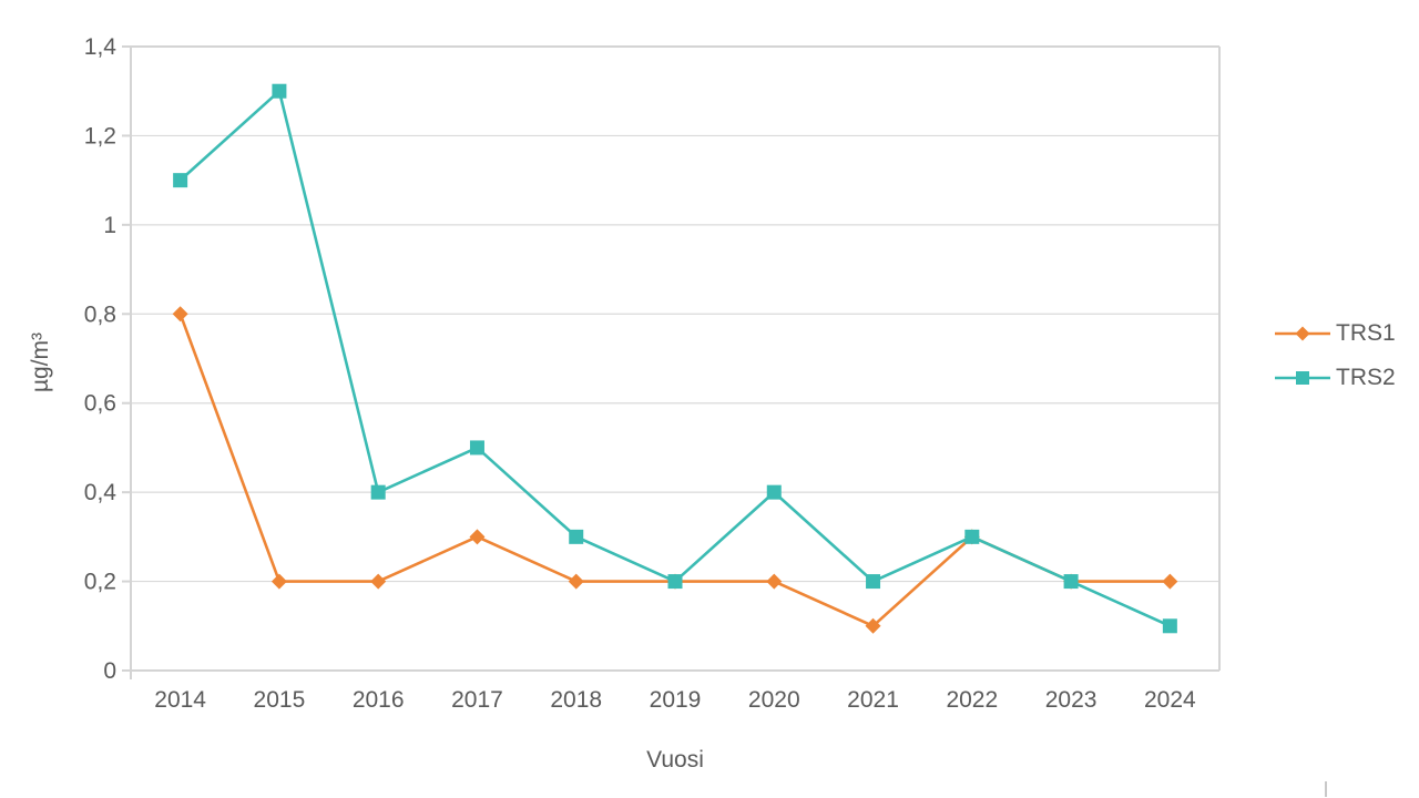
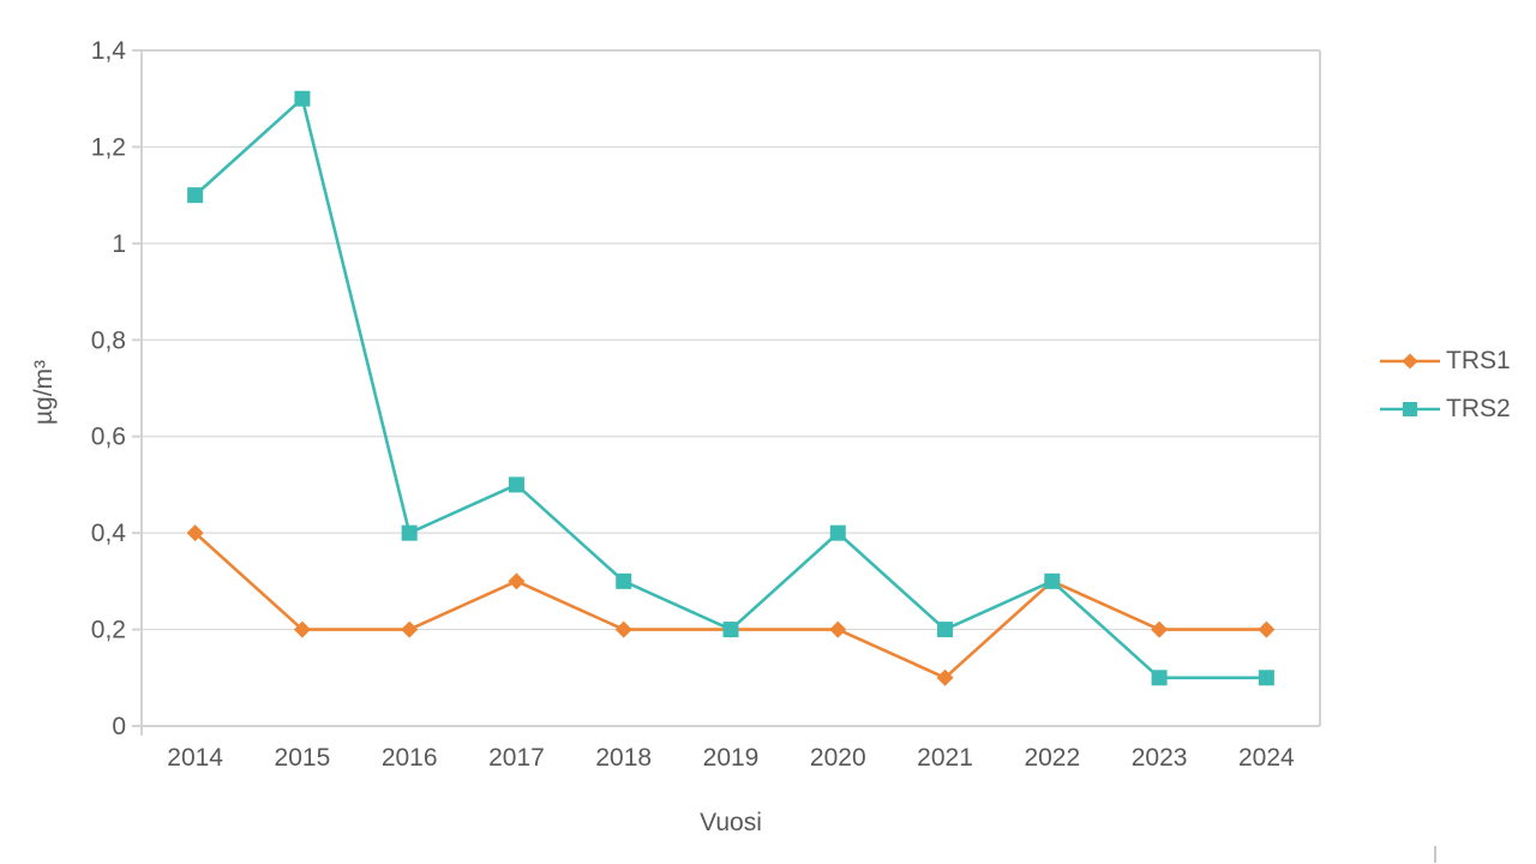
TRS1/2014: 0,8 -> 0,4
TRS2/2023: 0,2 -> 0,1
